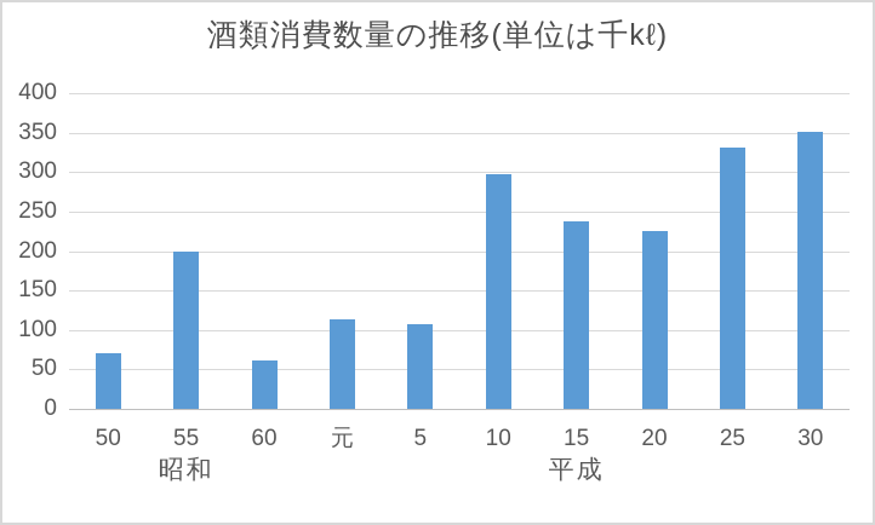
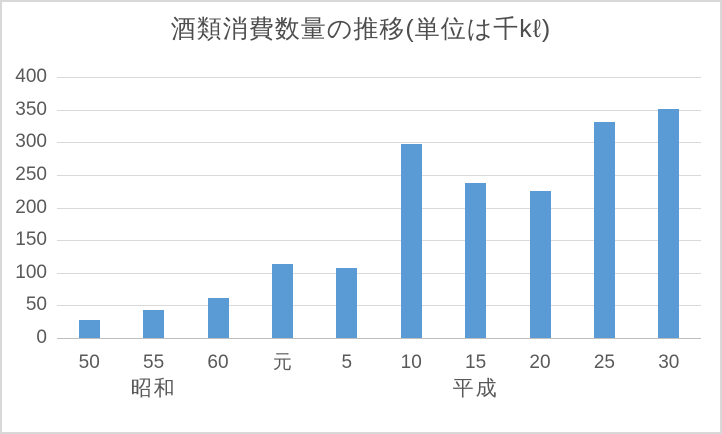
50: 70 -> 30
55: 200 -> 40
